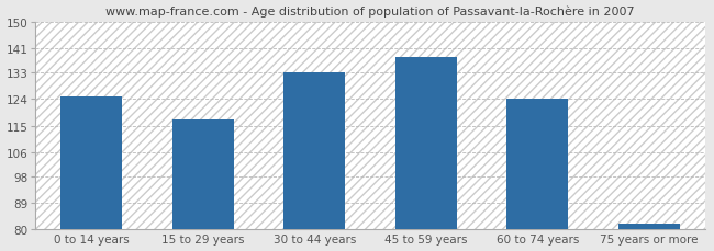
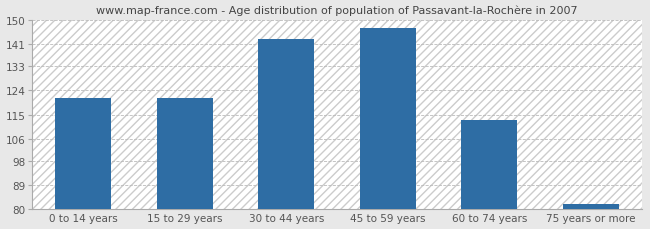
0 to 14 years: 125 -> 121
15 to 29 years: 117 -> 121
30 to 44 years: 133 -> 143
45 to 59 years: 138 -> 147
60 to 74 years: 124 -> 113
